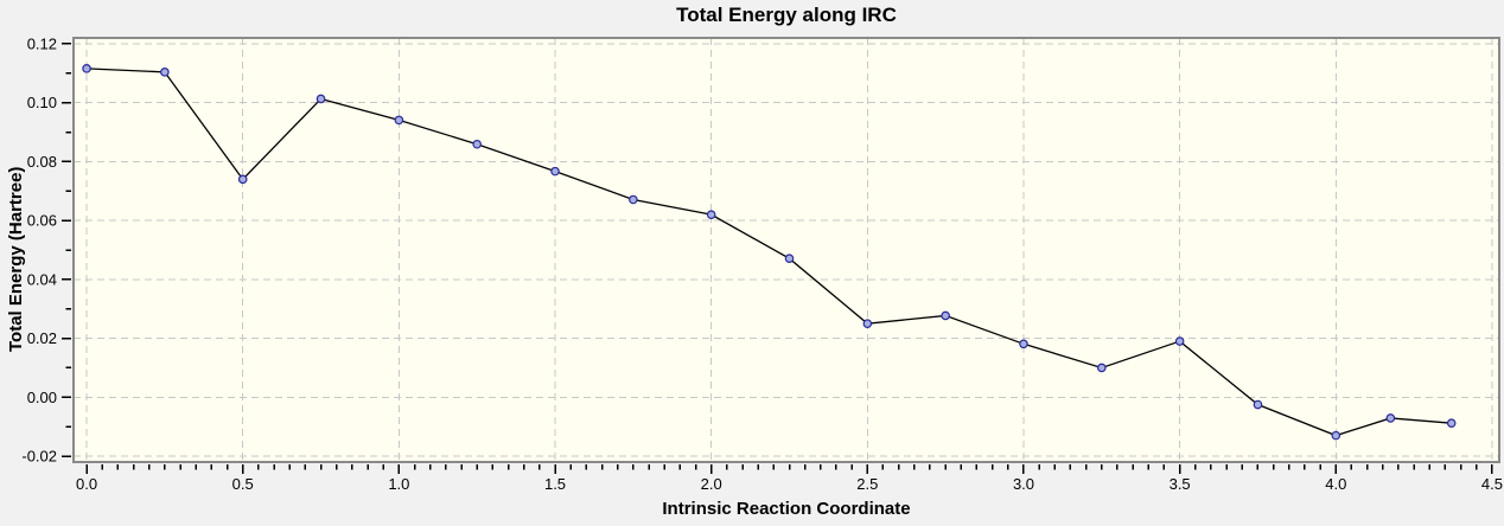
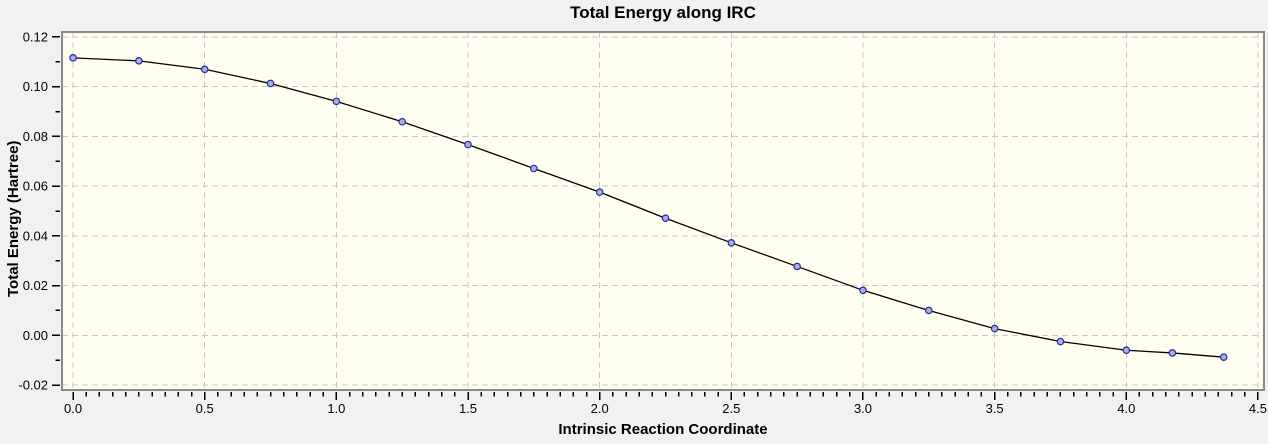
0.5: 0.074 -> 0.107
2.0: 0.062 -> 0.058
2.5: 0.025 -> 0.037
3.5: 0.019 -> 0.003
4.0: -0.013 -> -0.006
